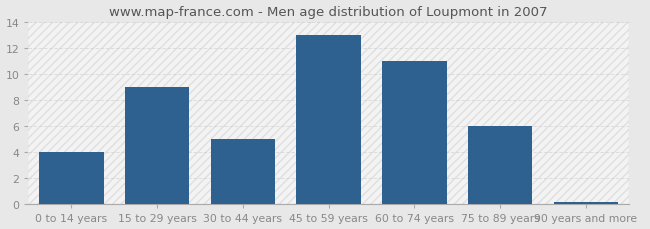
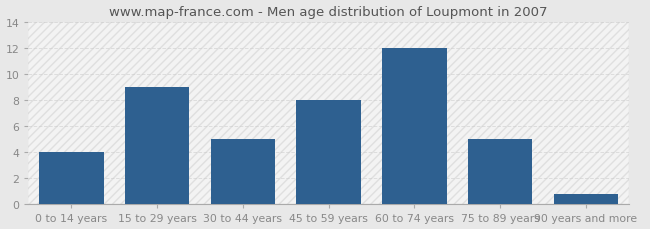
45 to 59 years: 13.0 -> 8.0
60 to 74 years: 11.0 -> 12.0
75 to 89 years: 6.0 -> 5.0
90 years and more: 0.2 -> 0.8
